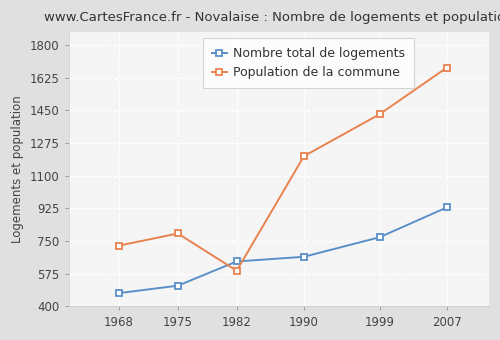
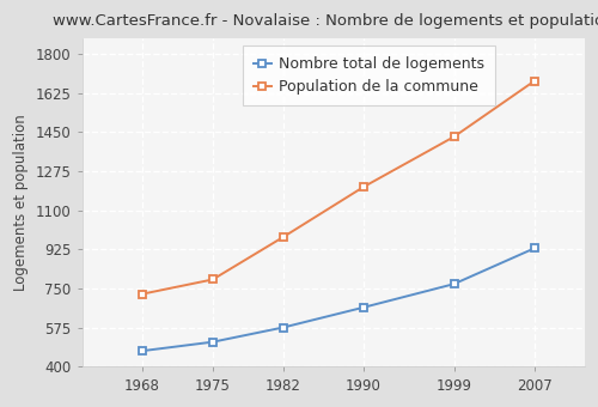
Nombre total de logements/1982: 640 -> 580
Population de la commune/1982: 590 -> 980
